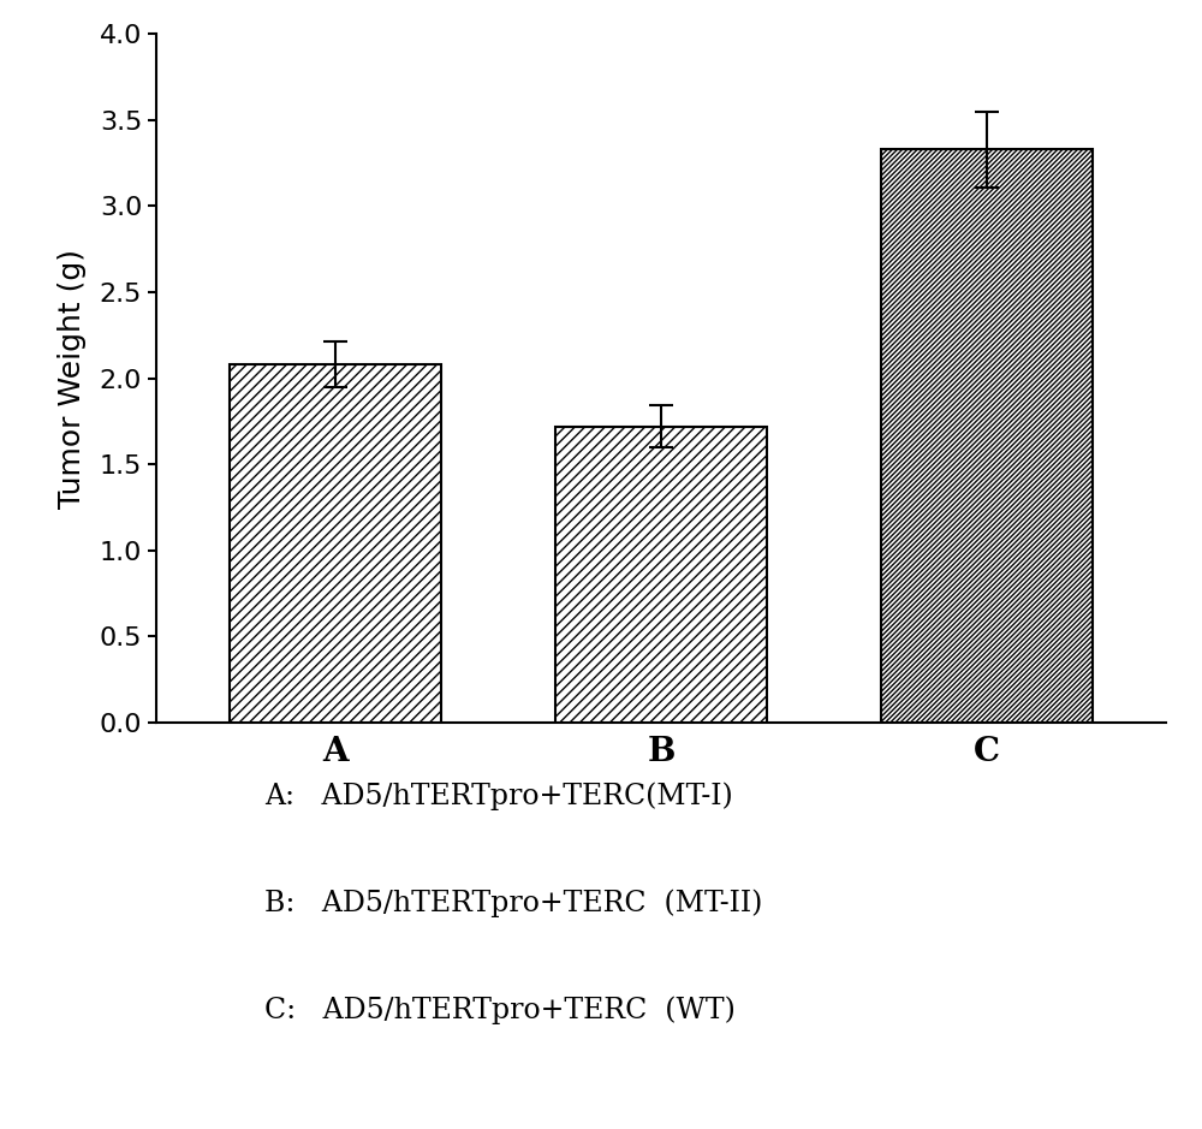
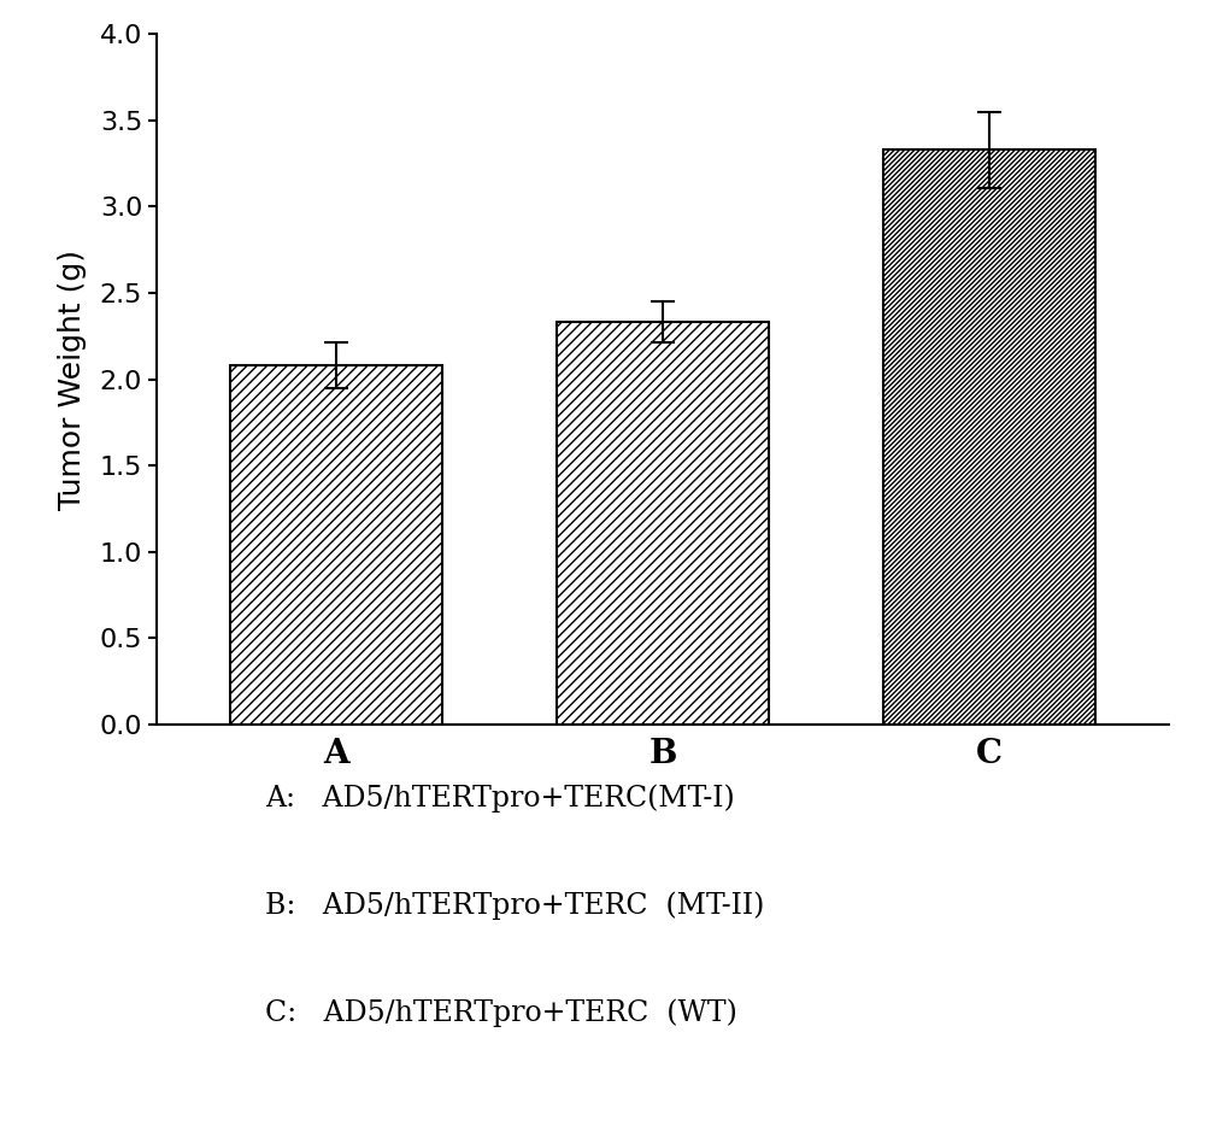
B: 1.72 -> 2.33
